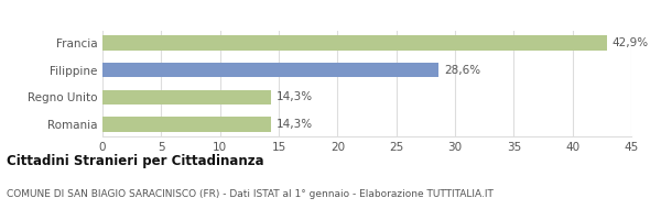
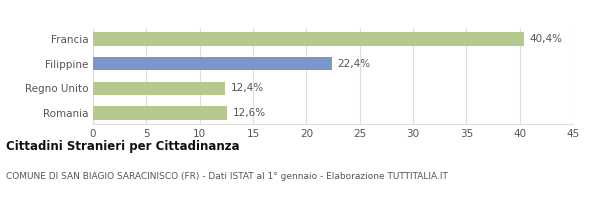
Francia: 42,9% -> 40,4%
Filippine: 28,6% -> 22,4%
Regno Unito: 14,3% -> 12,4%
Romania: 14,3% -> 12,6%
